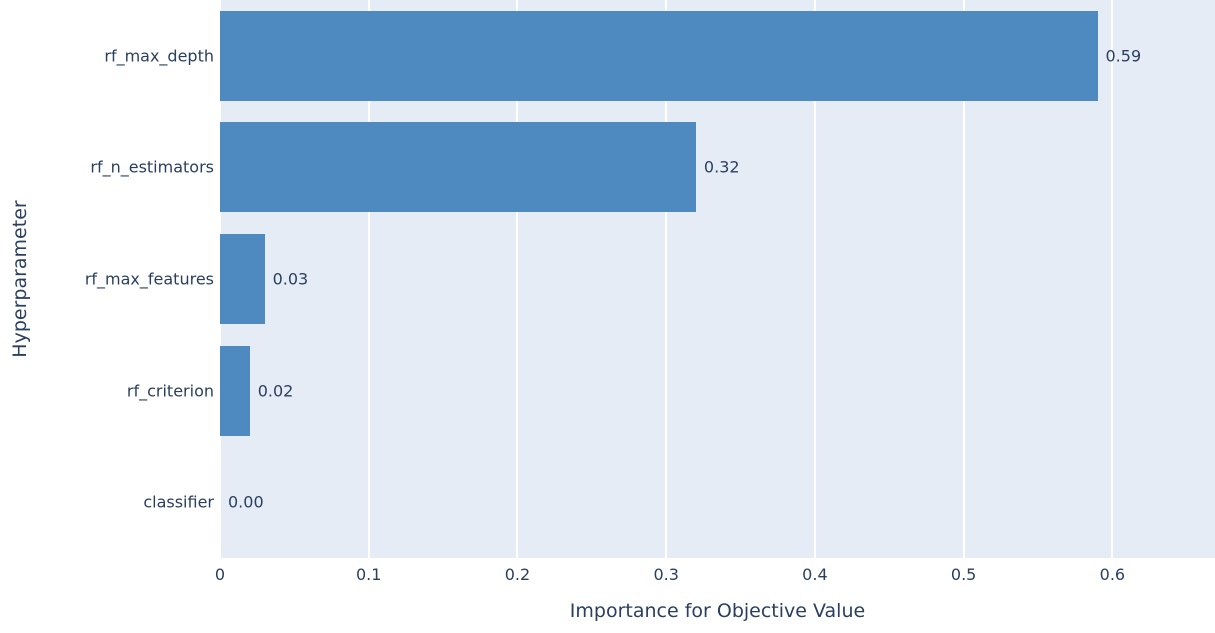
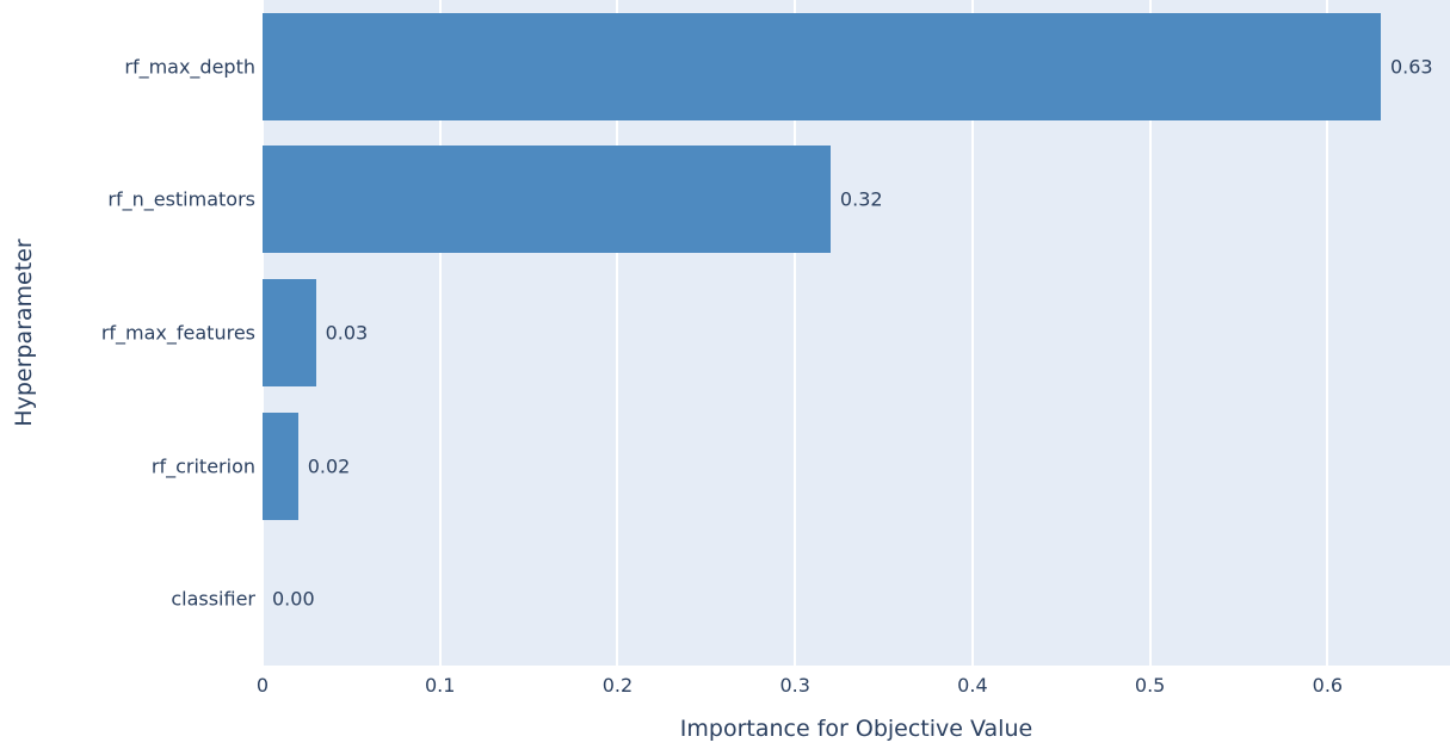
rf_max_depth: 0.59 -> 0.63
